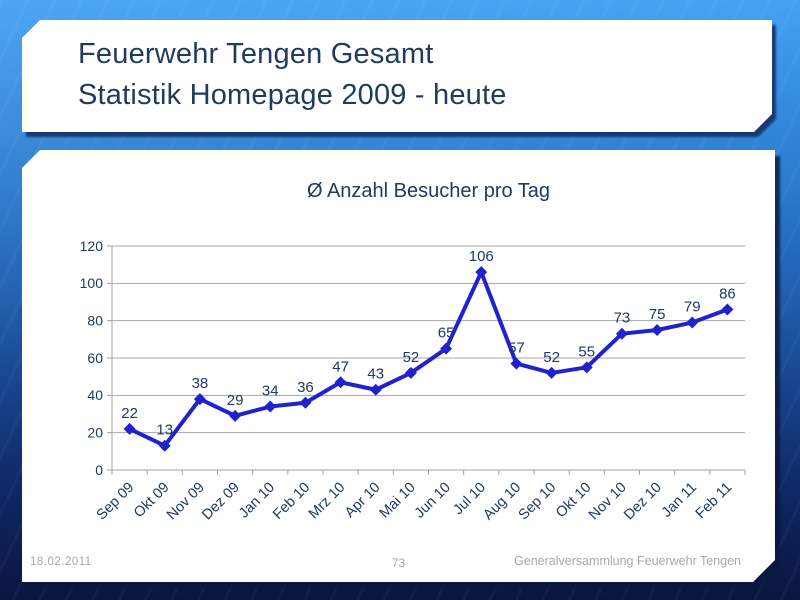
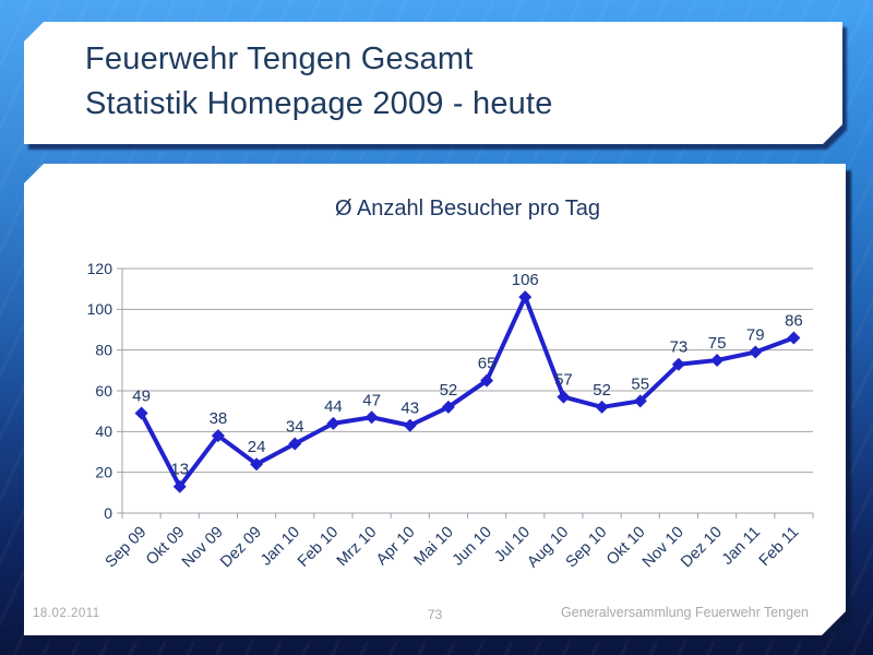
Sep 09: 22 -> 49
Dez 09: 29 -> 24
Feb 10: 36 -> 44
